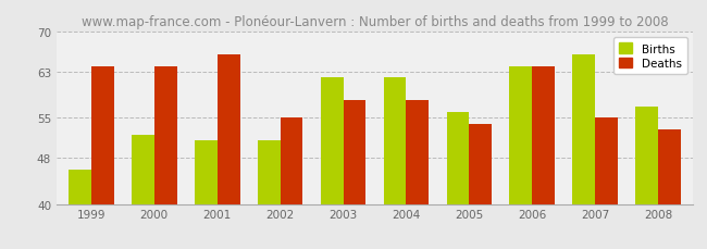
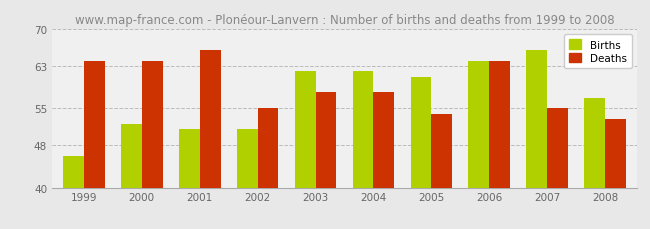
Births/2005: 56 -> 61
